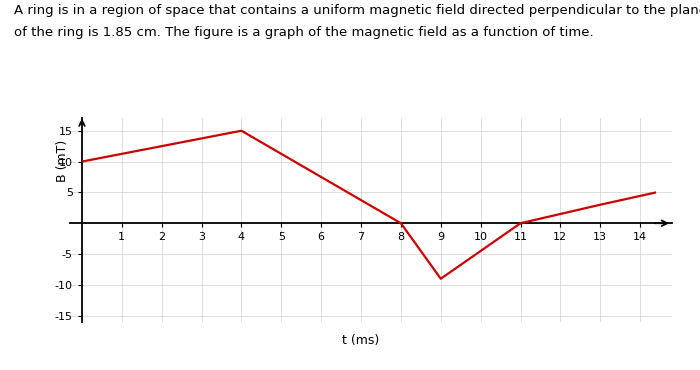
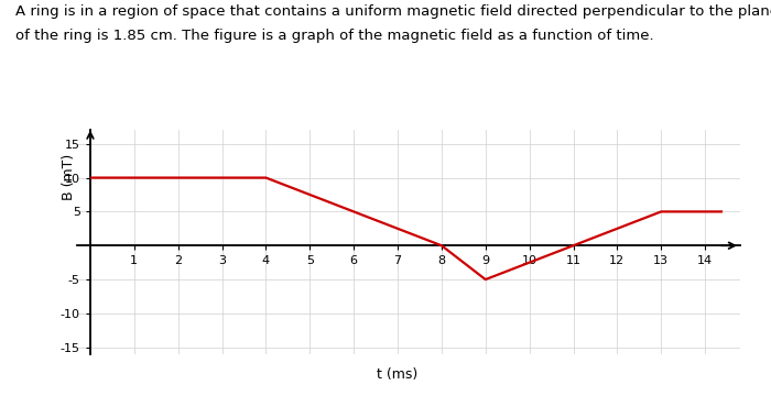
4: 15 -> 10
9: -9 -> -5
13: 3 -> 5
